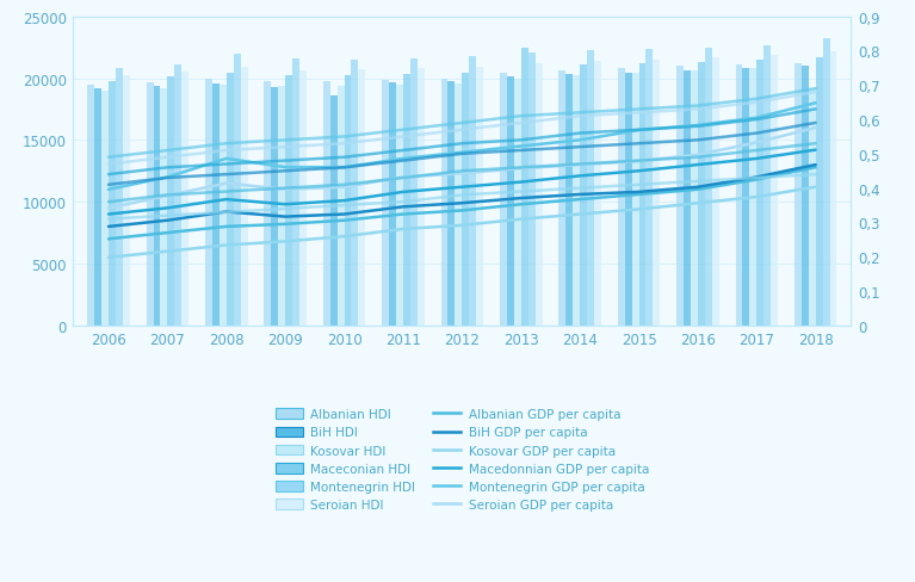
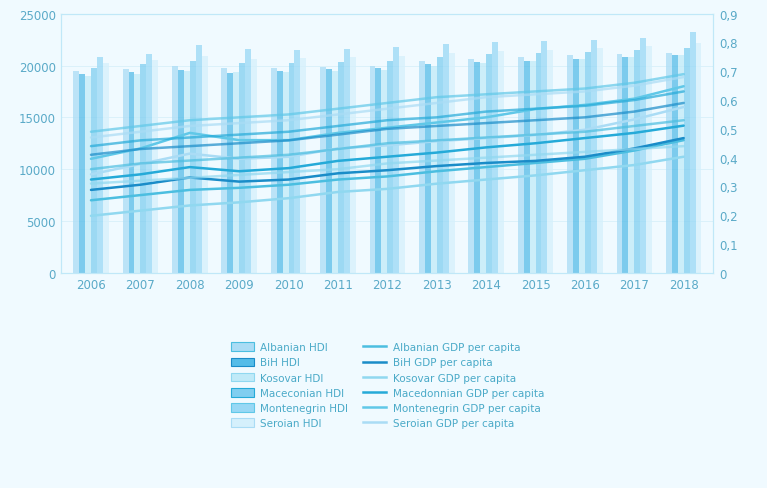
BiH HDI/2010: 18600 -> 19500
Maceconian HDI/2013: 22500 -> 20800
Kosovar HDI/2018: 19200 -> 21000
